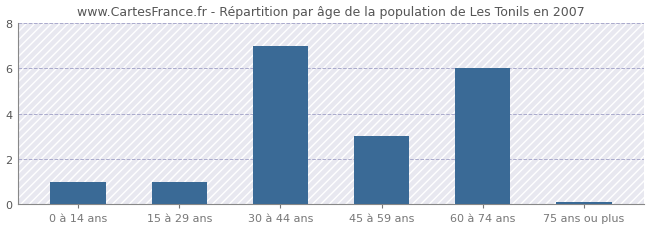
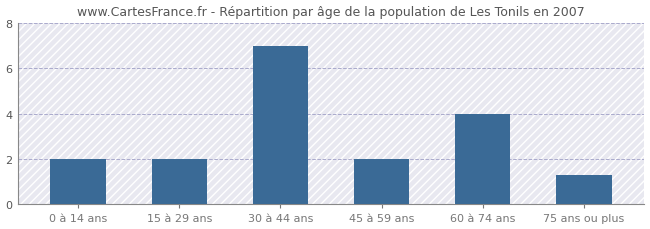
0 à 14 ans: 1.0 -> 2.0
15 à 29 ans: 1.0 -> 2.0
45 à 59 ans: 3.0 -> 2.0
60 à 74 ans: 6.0 -> 4.0
75 ans ou plus: 0.1 -> 1.3
